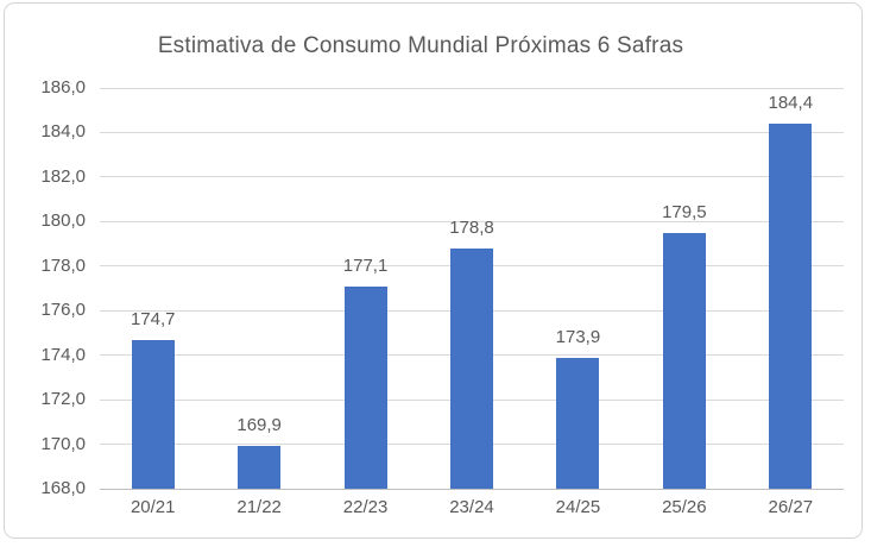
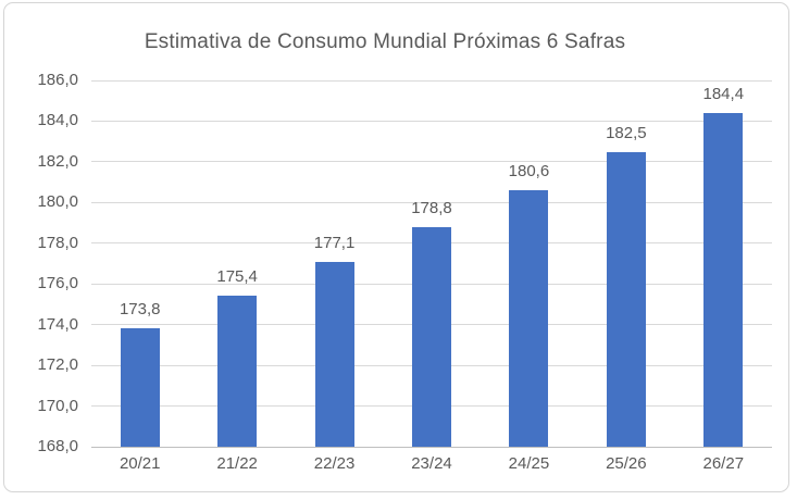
20/21: 174,7 -> 173,8
21/22: 169,9 -> 175,4
24/25: 173,9 -> 180,6
25/26: 179,5 -> 182,5
